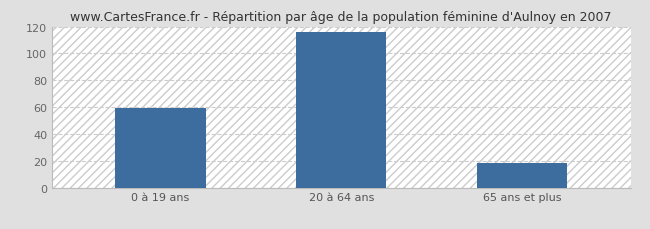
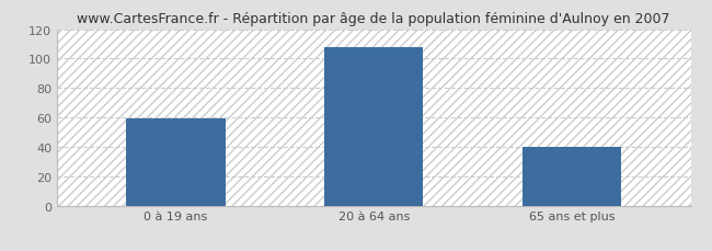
20 à 64 ans: 116 -> 108
65 ans et plus: 18 -> 40
